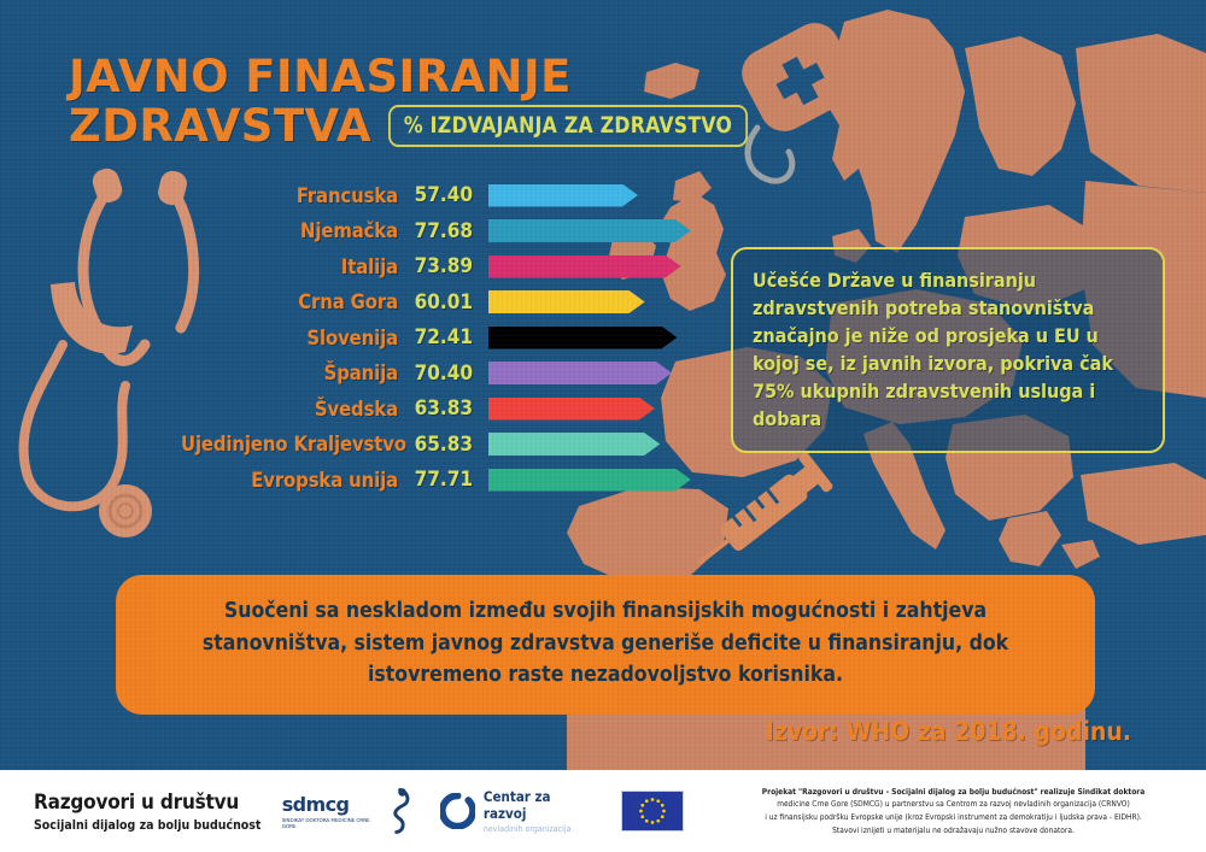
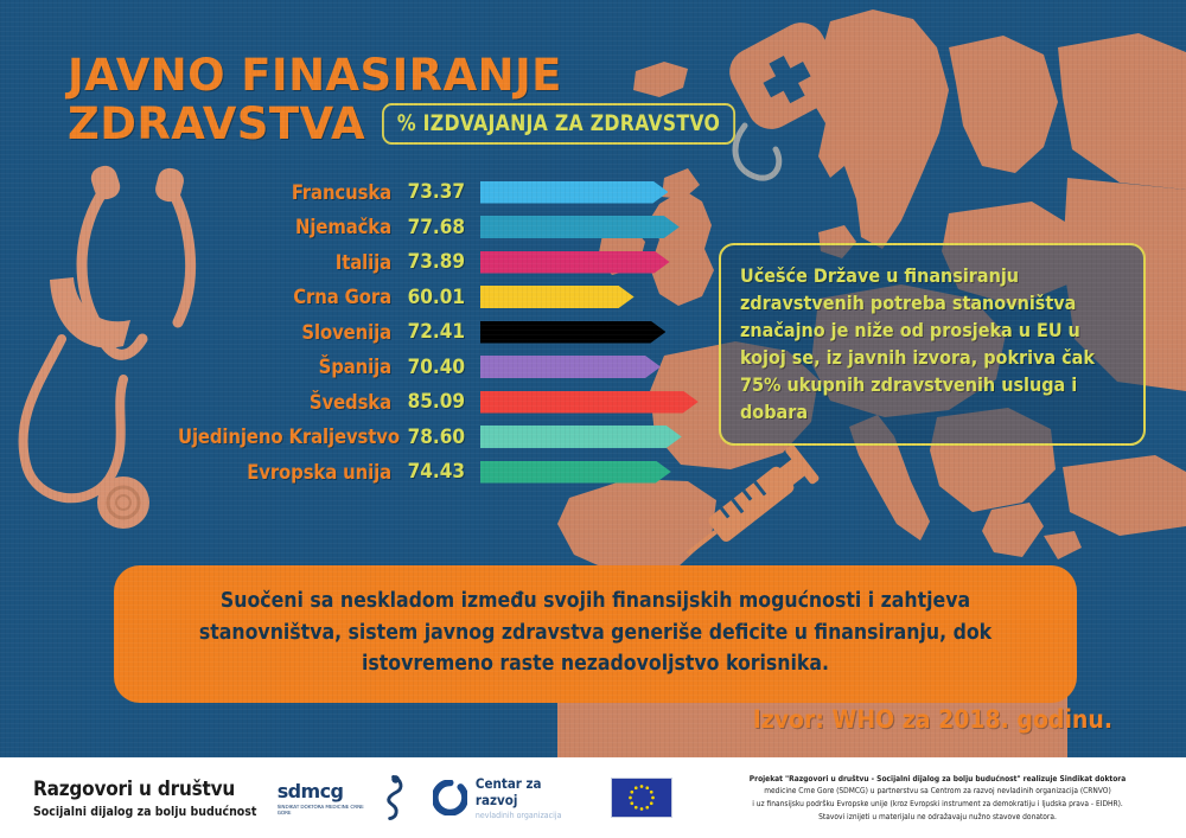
Francuska: 57.40 -> 73.37
Švedska: 63.83 -> 85.09
Ujedinjeno Kraljevstvo: 65.83 -> 78.60
Evropska unija: 77.71 -> 74.43
